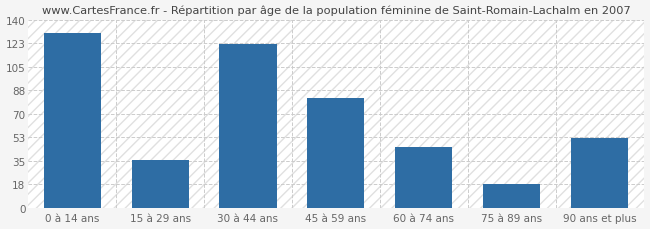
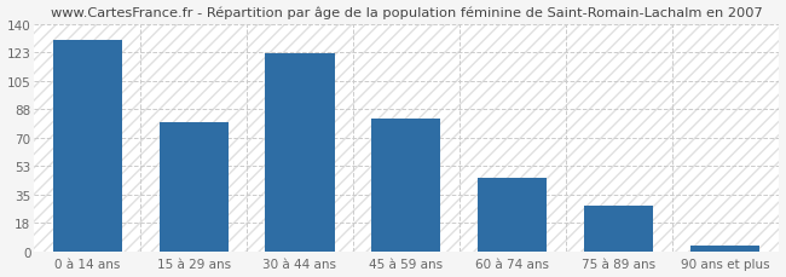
15 à 29 ans: 36 -> 80
75 à 89 ans: 18 -> 28
90 ans et plus: 52 -> 4
